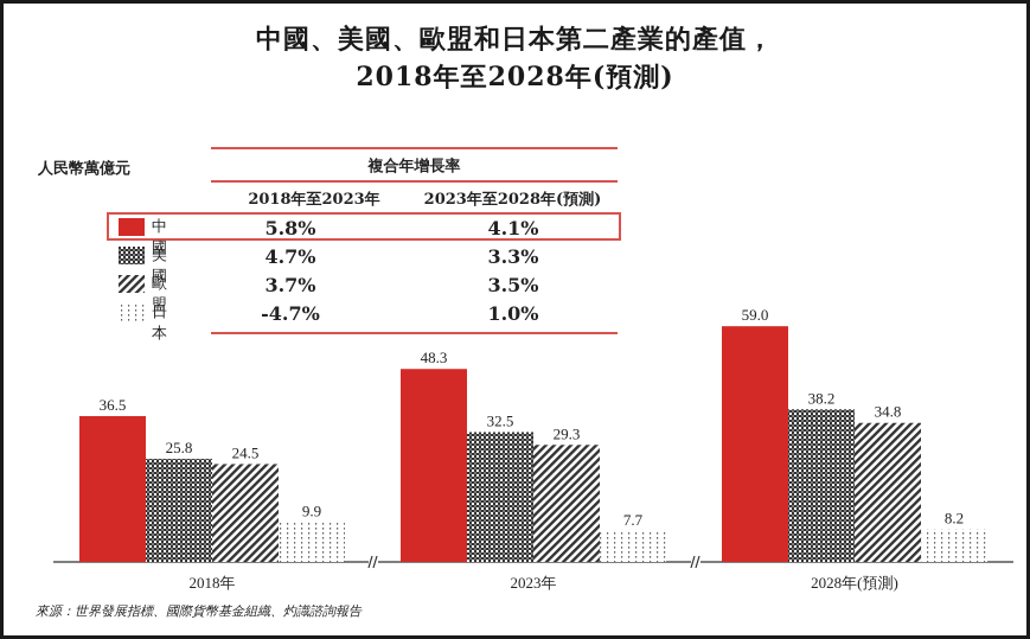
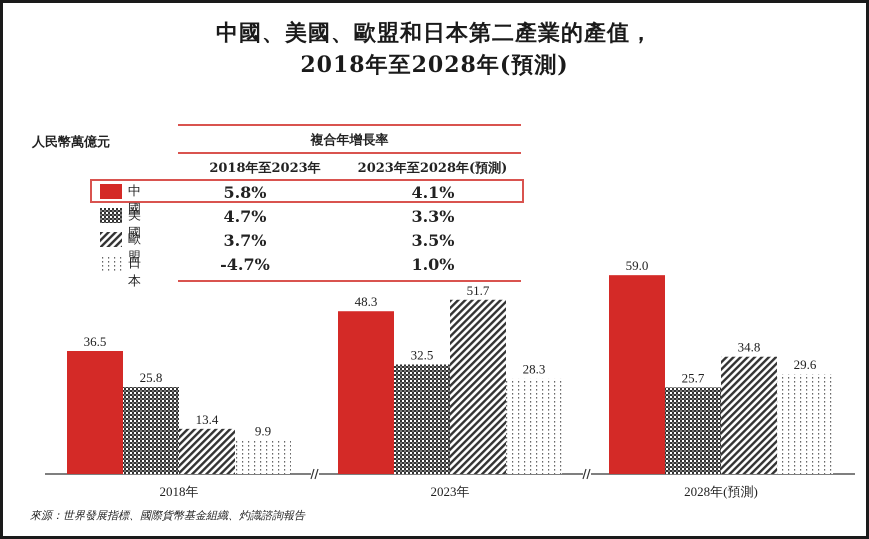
歐盟/2018年: 24.5 -> 13.4
歐盟/2023年: 29.3 -> 51.7
日本/2023年: 7.7 -> 28.3
美國/2028年(預測): 38.2 -> 25.7
日本/2028年(預測): 8.2 -> 29.6
